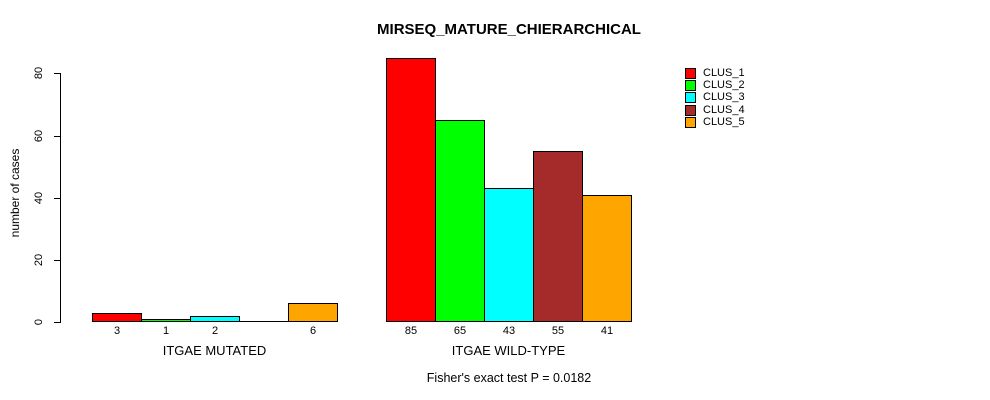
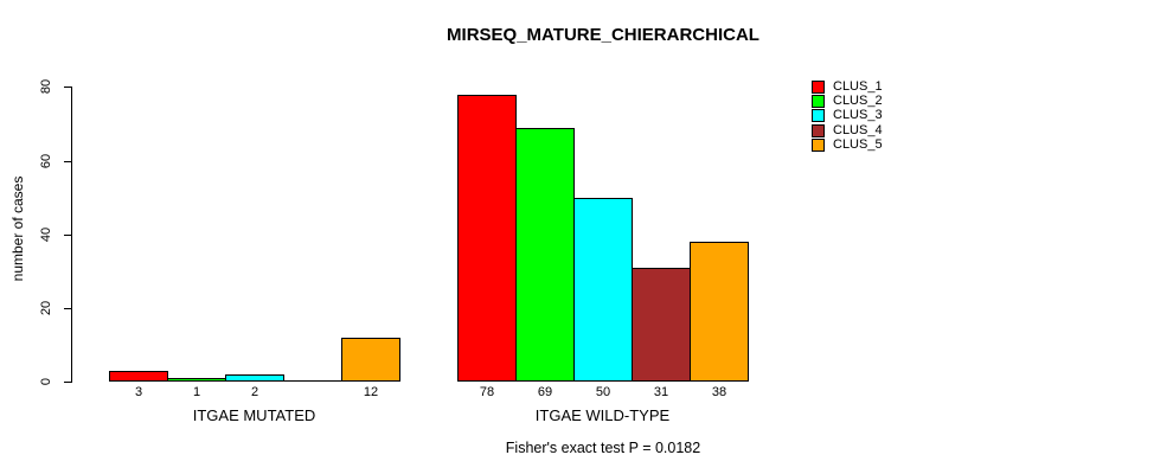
CLUS_5/ITGAE MUTATED: 6 -> 12
CLUS_1/ITGAE WILD-TYPE: 85 -> 78
CLUS_2/ITGAE WILD-TYPE: 65 -> 69
CLUS_3/ITGAE WILD-TYPE: 43 -> 50
CLUS_4/ITGAE WILD-TYPE: 55 -> 31
CLUS_5/ITGAE WILD-TYPE: 41 -> 38
